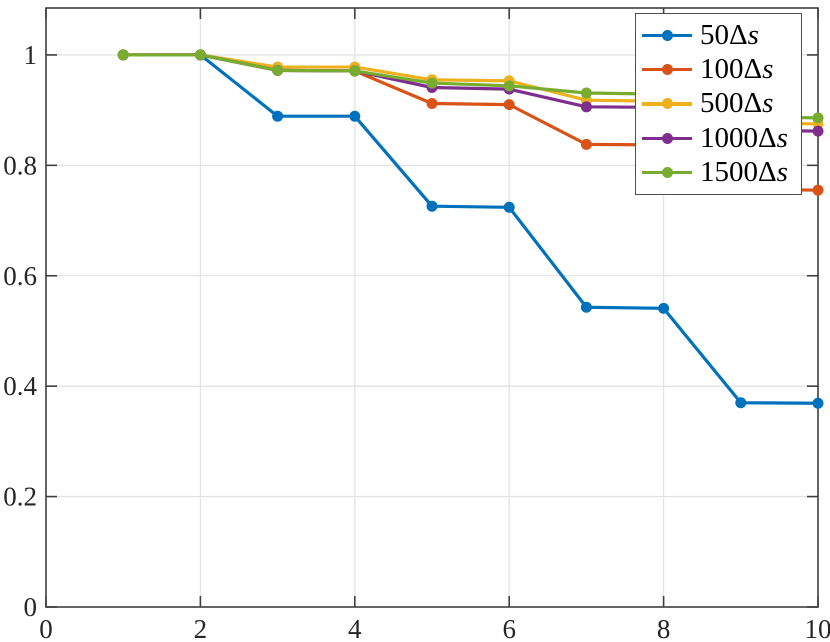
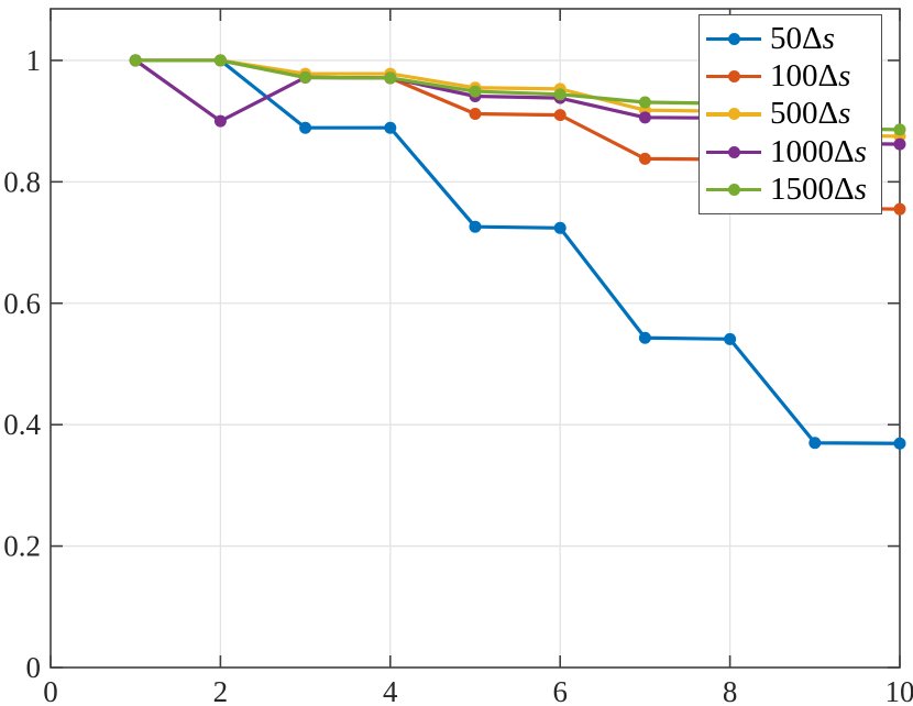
1000Δs/2: 1.00 -> 0.90
